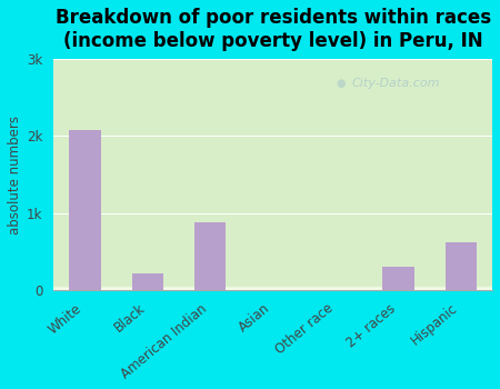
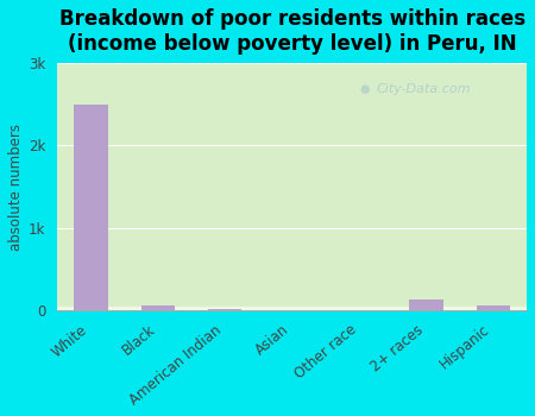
White: 2.08k -> 2.50k
Black: 0.22k -> 0.06k
American Indian: 0.88k -> 0.02k
2+ races: 0.30k -> 0.13k
Hispanic: 0.62k -> 0.06k
